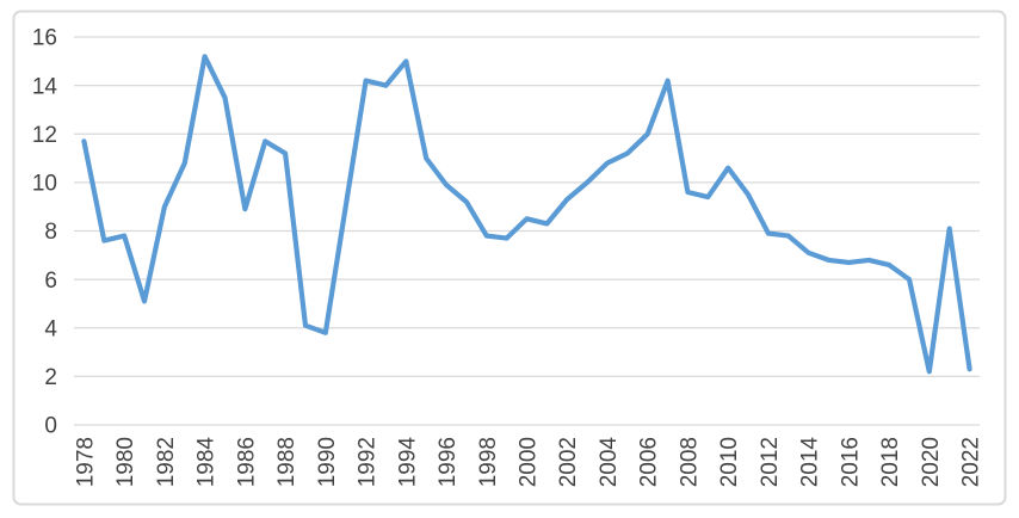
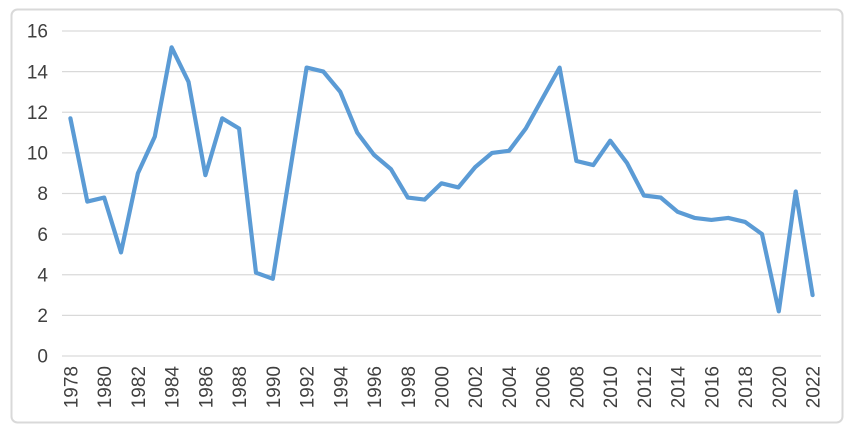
1994: 15.0 -> 13.0
2004: 10.8 -> 10.1
2006: 12.0 -> 12.7
2022: 2.3 -> 3.0
